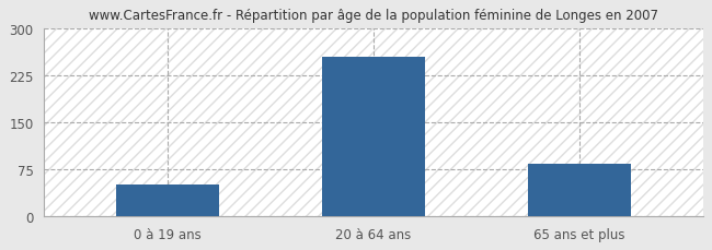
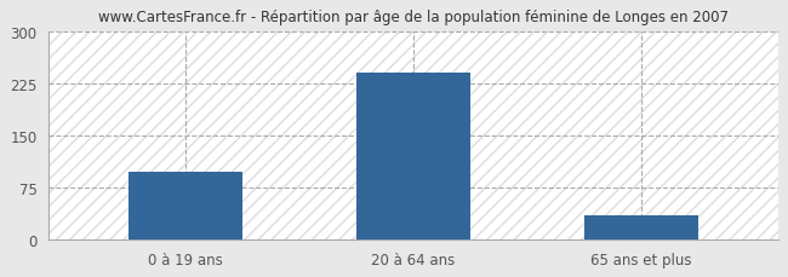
0 à 19 ans: 50 -> 97
20 à 64 ans: 254 -> 241
65 ans et plus: 84 -> 35
